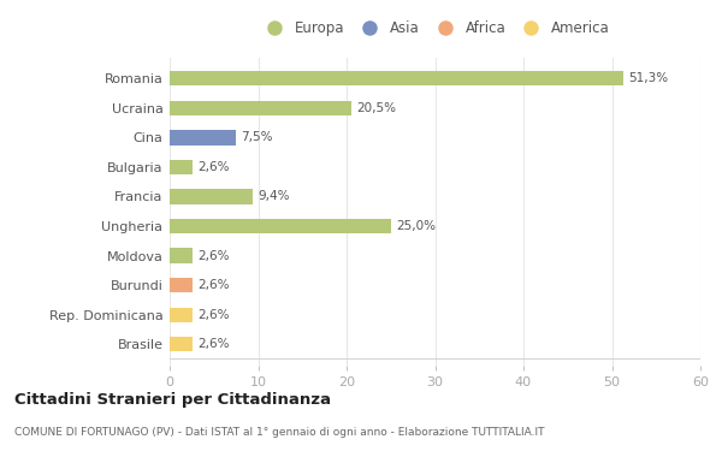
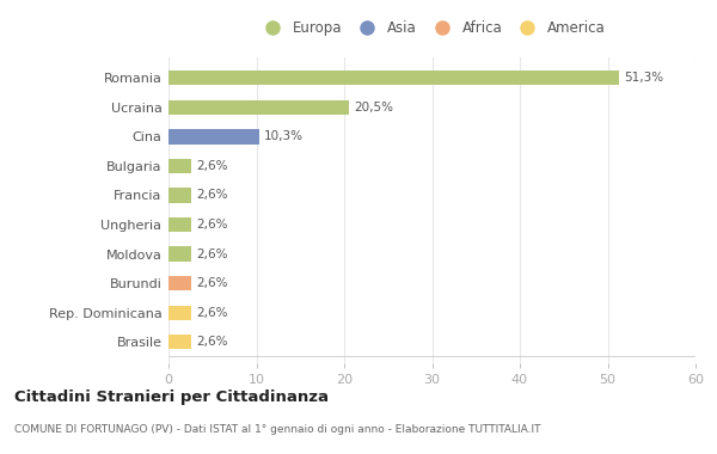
Cina: 7,5% -> 10,3%
Francia: 9,4% -> 2,6%
Ungheria: 25,0% -> 2,6%
